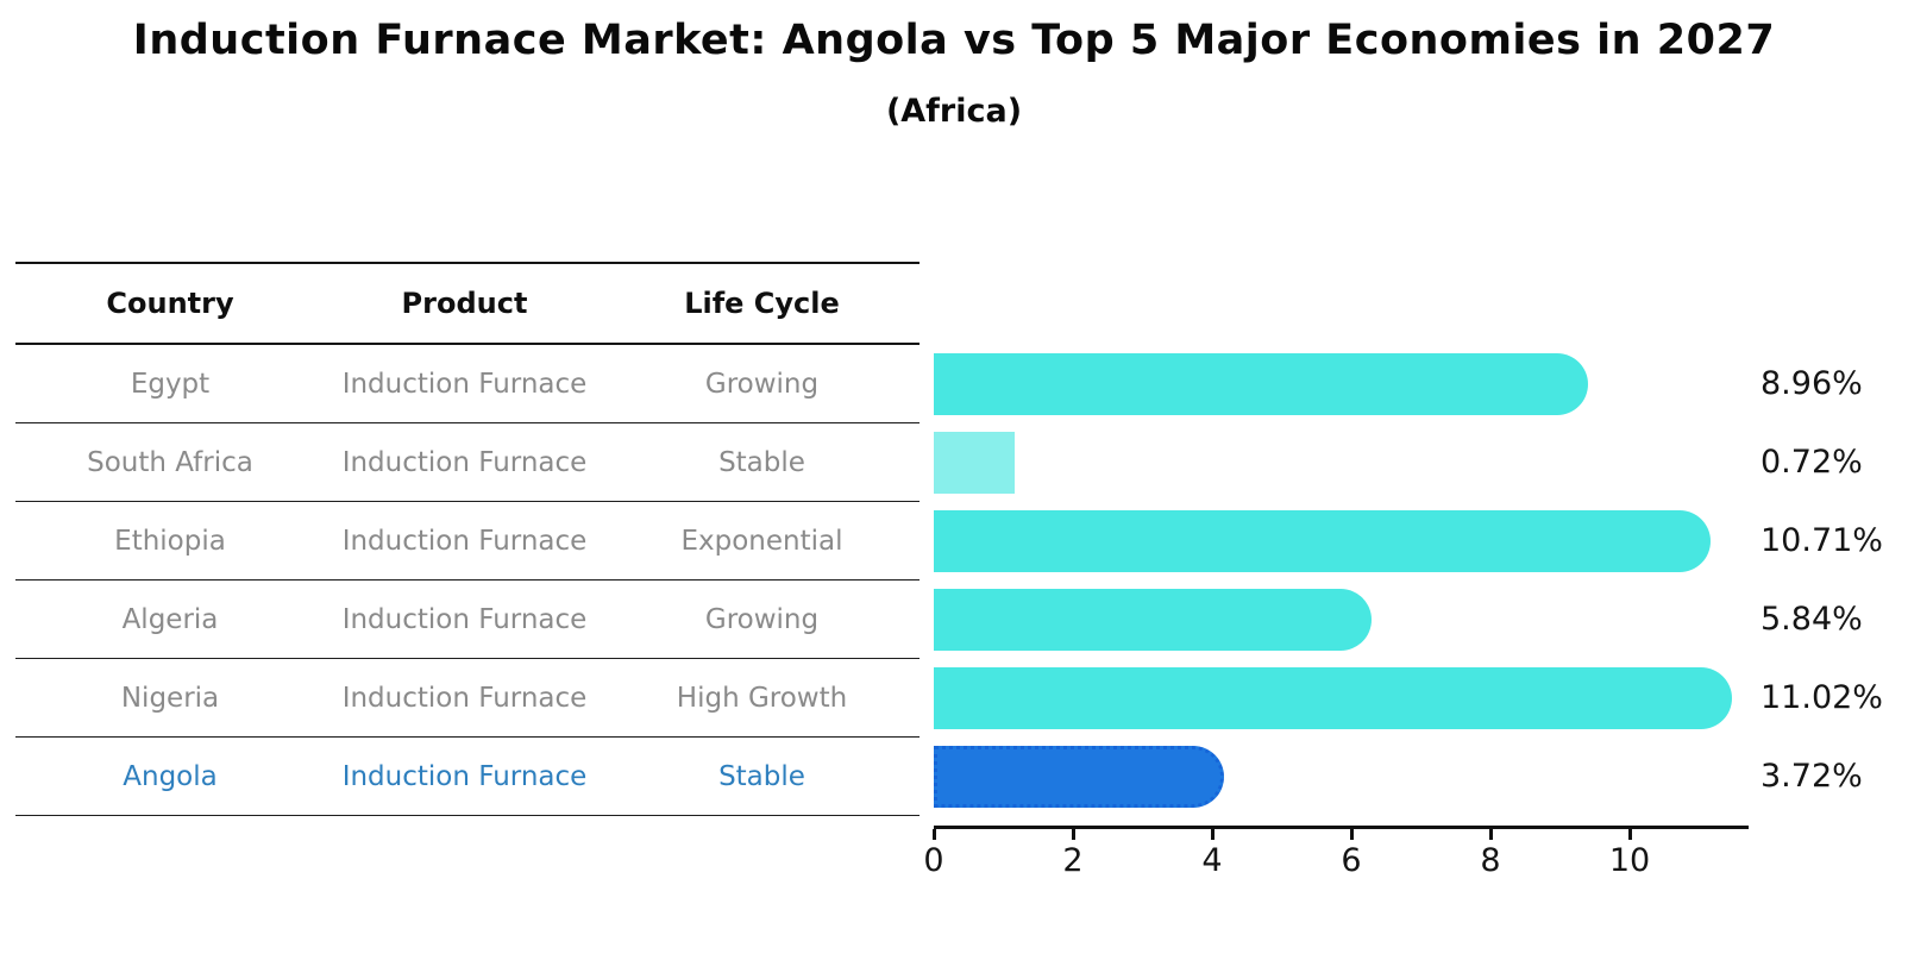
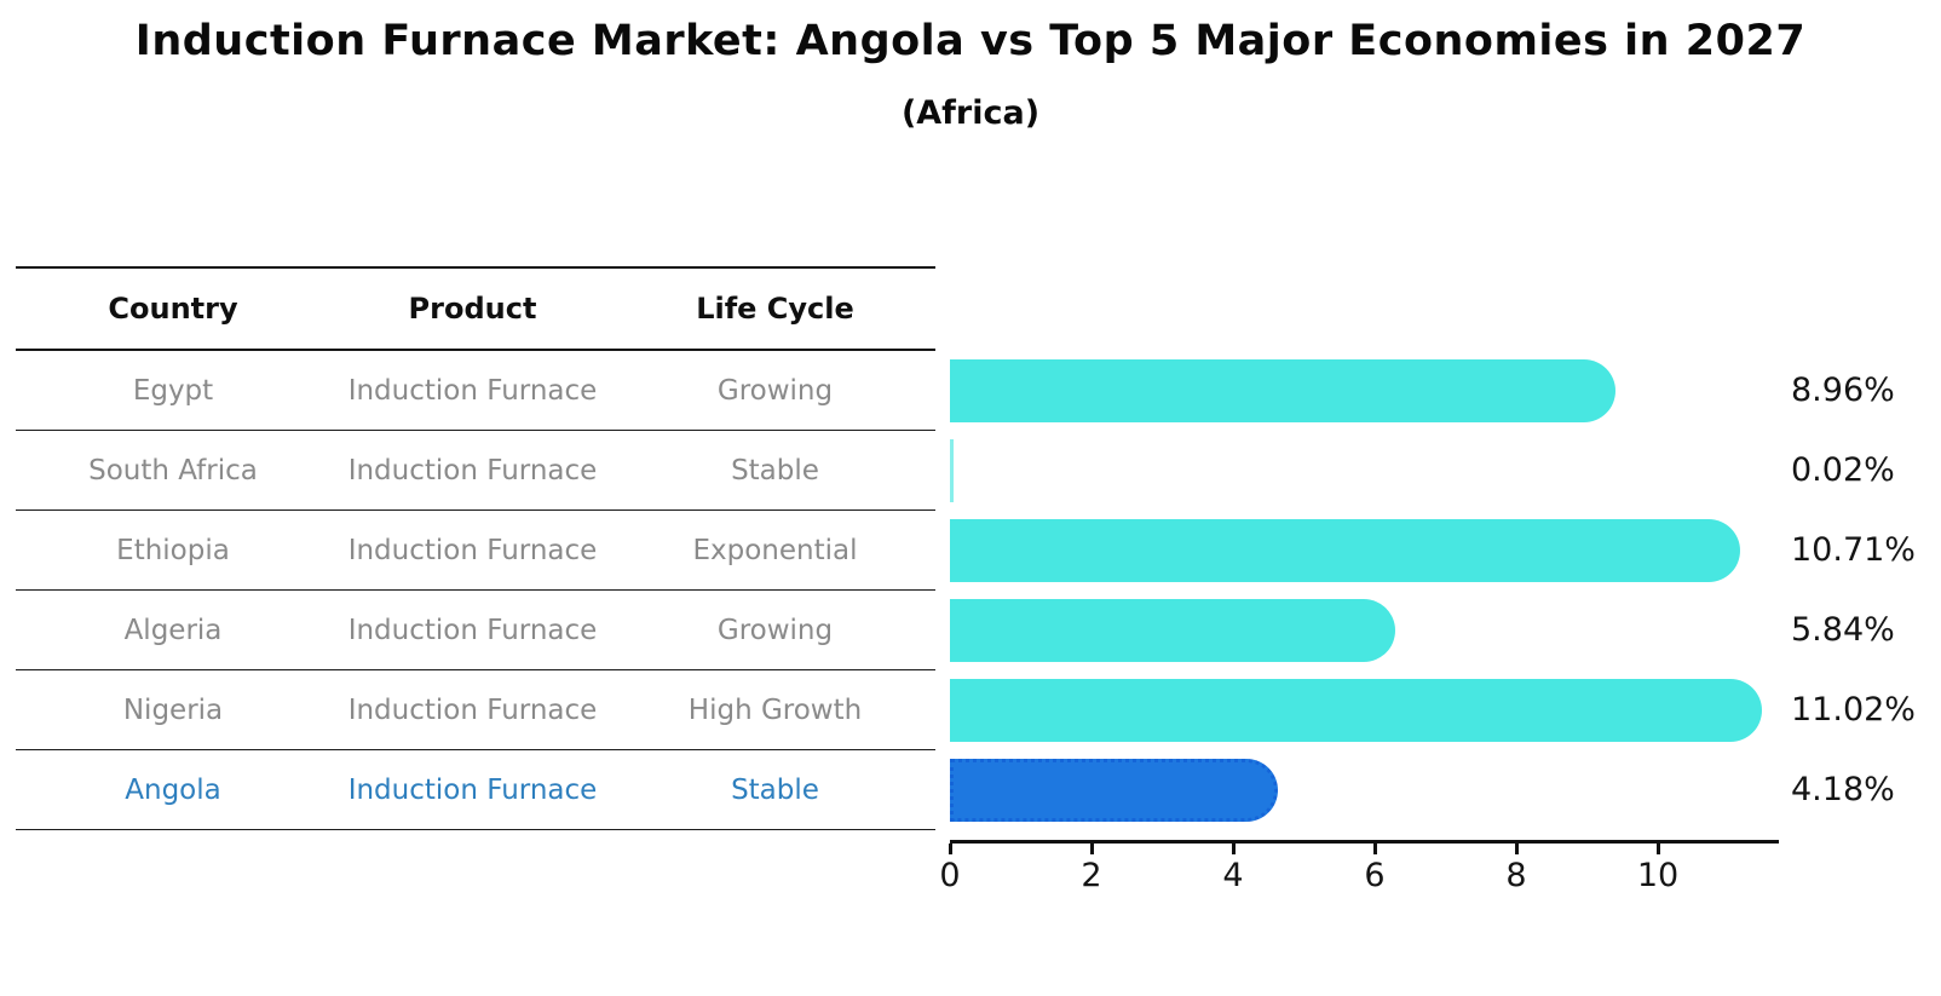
South Africa: 0.72% -> 0.02%
Angola: 3.72% -> 4.18%
